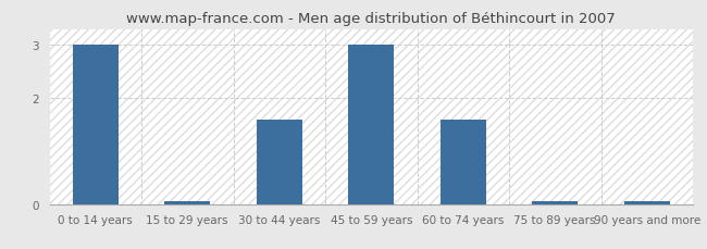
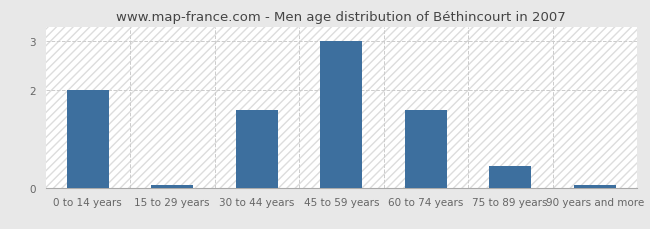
0 to 14 years: 3.00 -> 2.00
75 to 89 years: 0.05 -> 0.45
